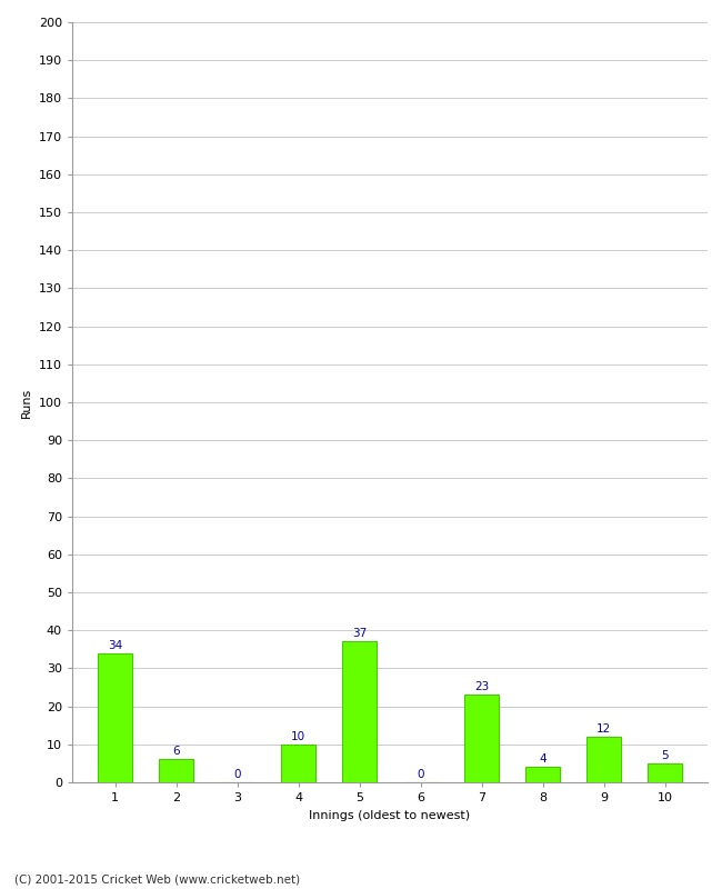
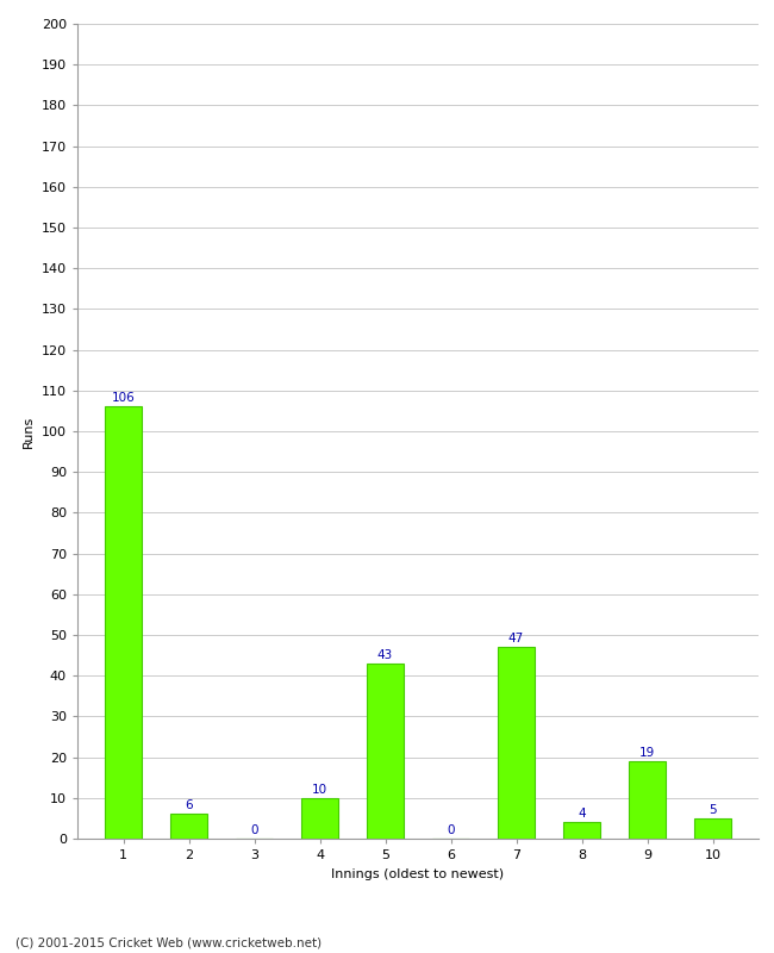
1: 34 -> 106
5: 37 -> 43
7: 23 -> 47
9: 12 -> 19
